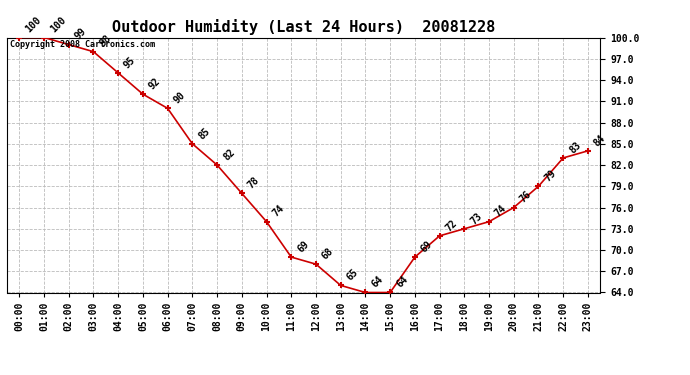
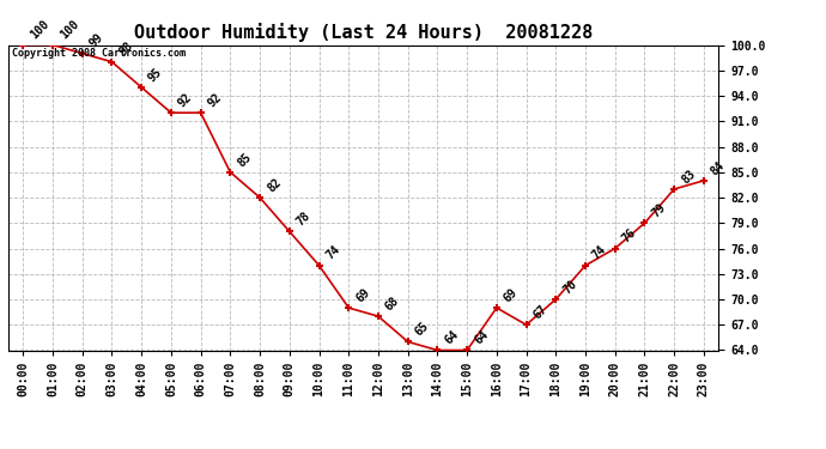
06:00: 90 -> 92
17:00: 72 -> 67
18:00: 73 -> 70
